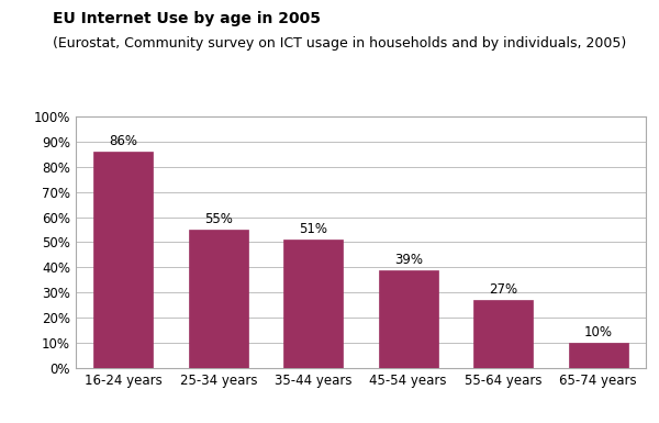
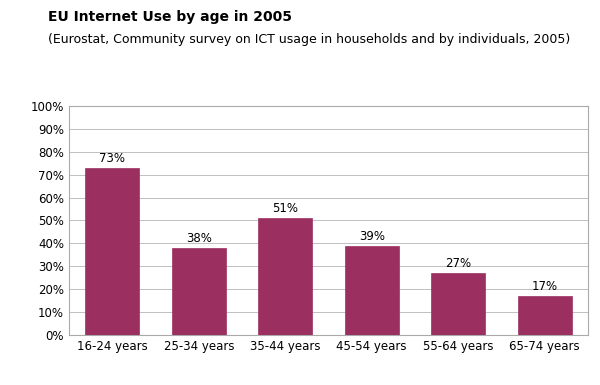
16-24 years: 86% -> 73%
25-34 years: 55% -> 38%
65-74 years: 10% -> 17%
